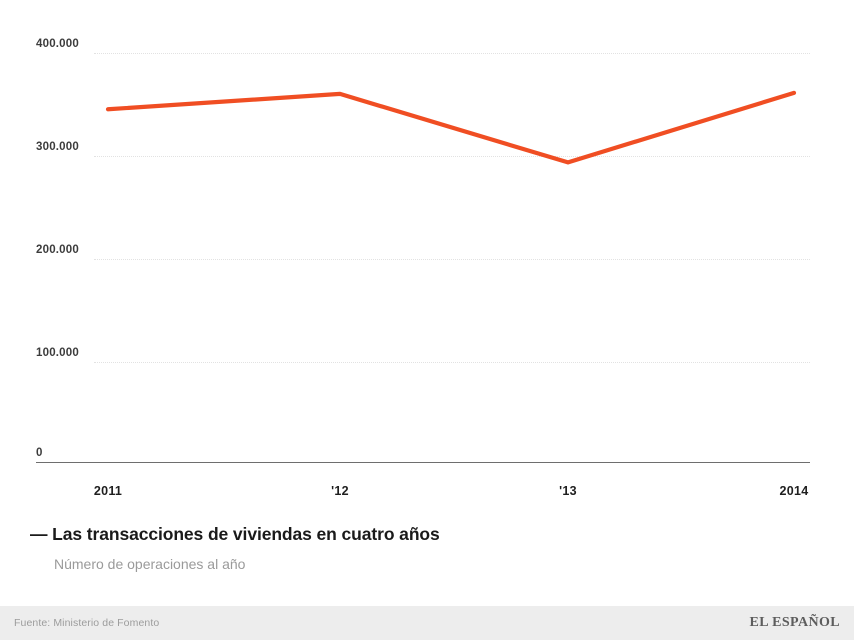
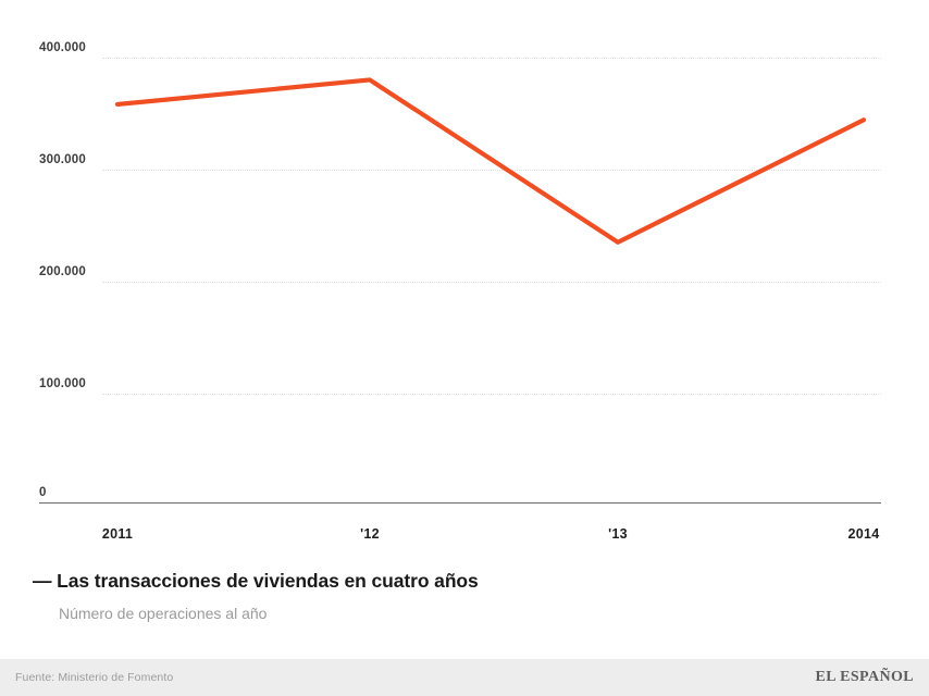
2011: 345000 -> 358000
'12: 360000 -> 380000
'13: 293000 -> 234000
2014: 361000 -> 344000
